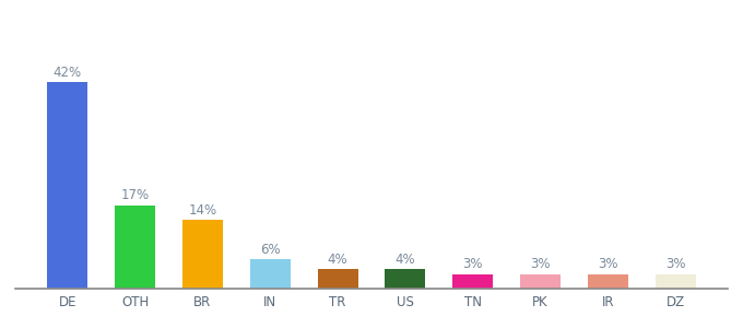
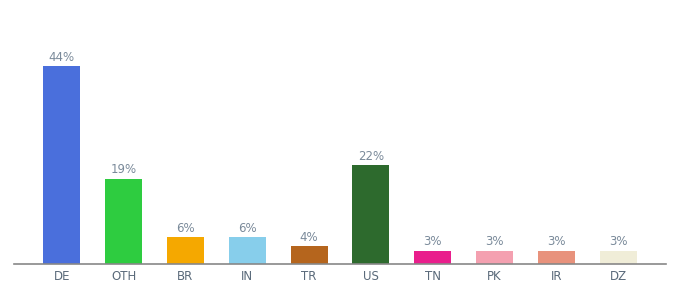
DE: 42% -> 44%
OTH: 17% -> 19%
BR: 14% -> 6%
US: 4% -> 22%
